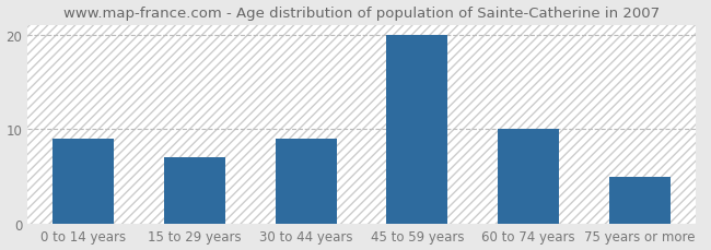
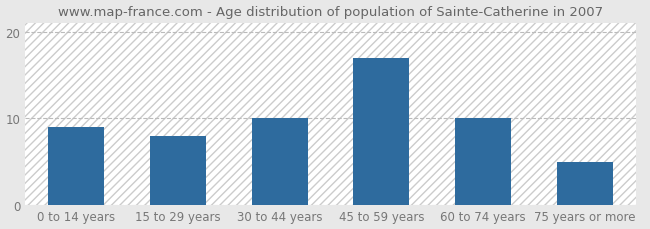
15 to 29 years: 7 -> 8
30 to 44 years: 9 -> 10
45 to 59 years: 20 -> 17
